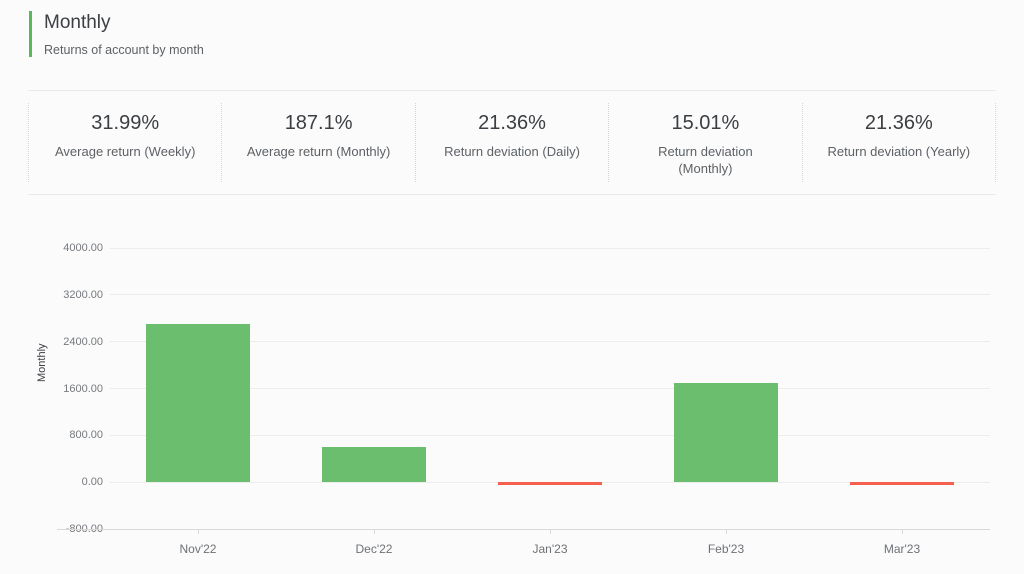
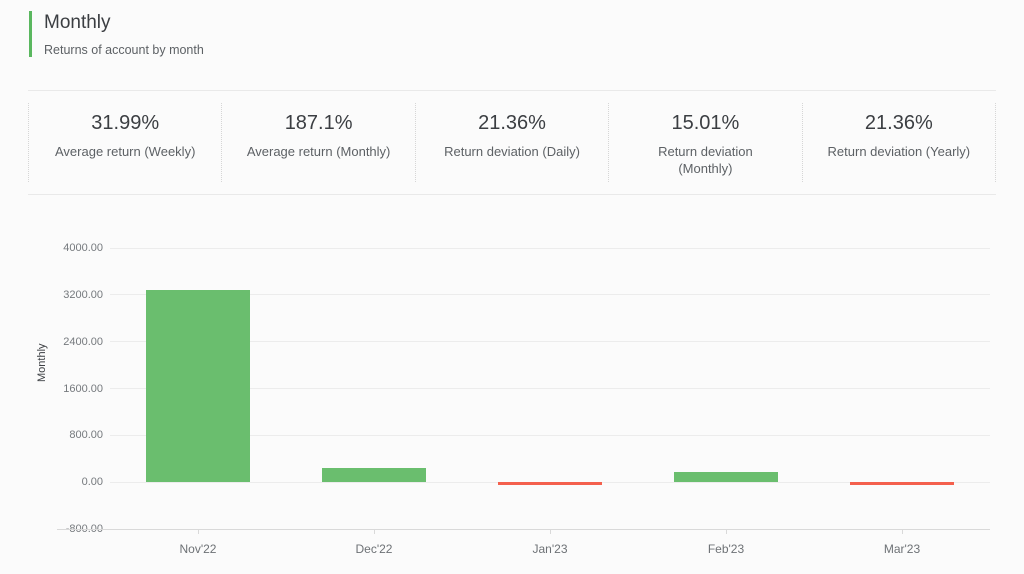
Nov'22: 2700 -> 3300
Dec'22: 600 -> 200
Feb'23: 1700 -> 200
